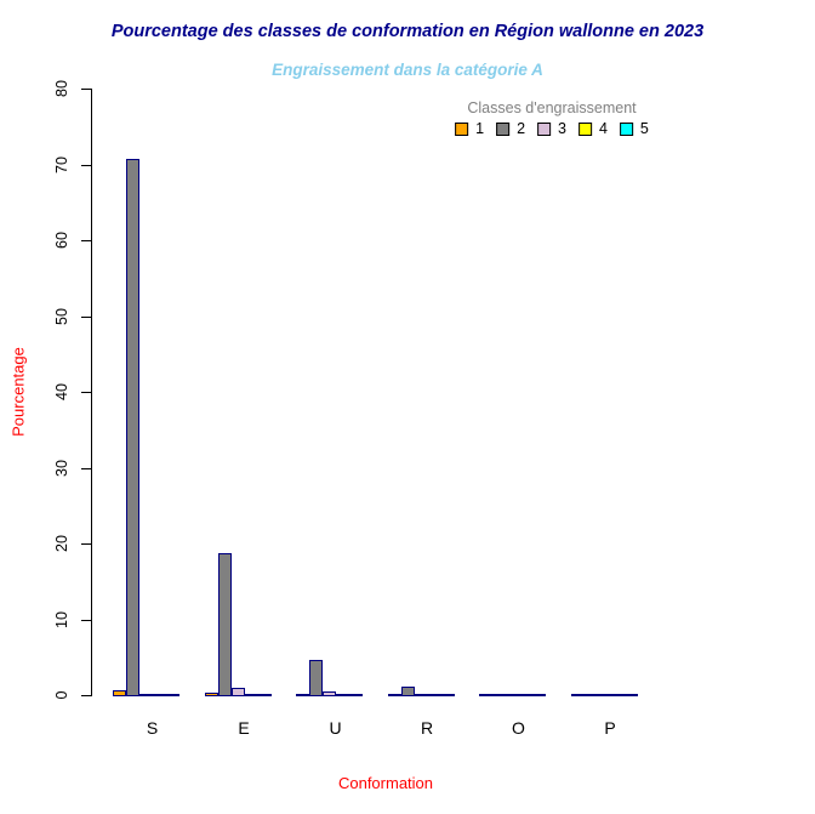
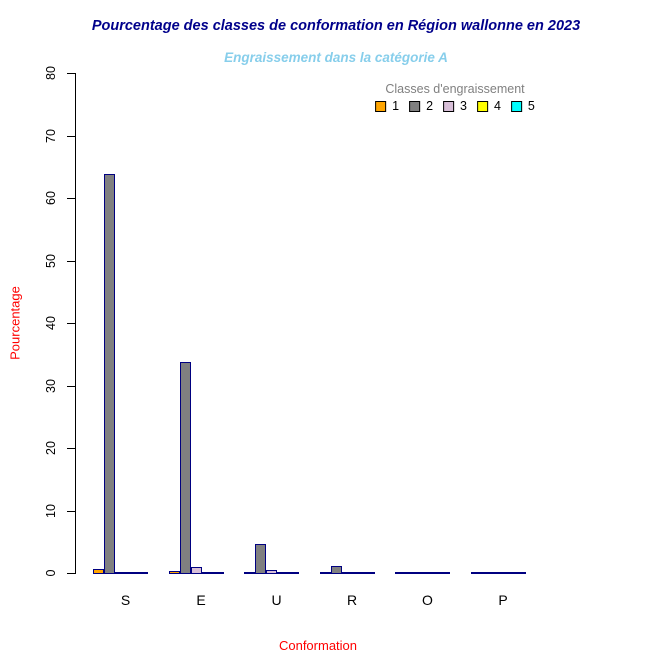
2/S: 71 -> 64
2/E: 19 -> 34
